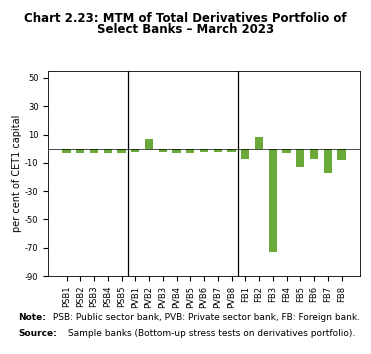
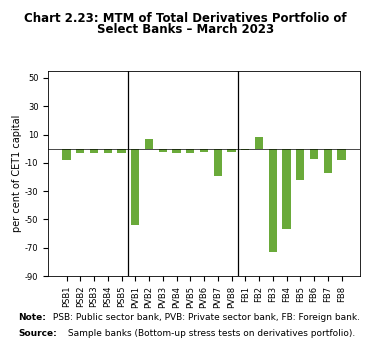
PSB1: -3 -> -8
PVB1: -2 -> -54
PVB7: -2 -> -19
FB1: -7 -> -1
FB4: -3 -> -57
FB5: -13 -> -22
